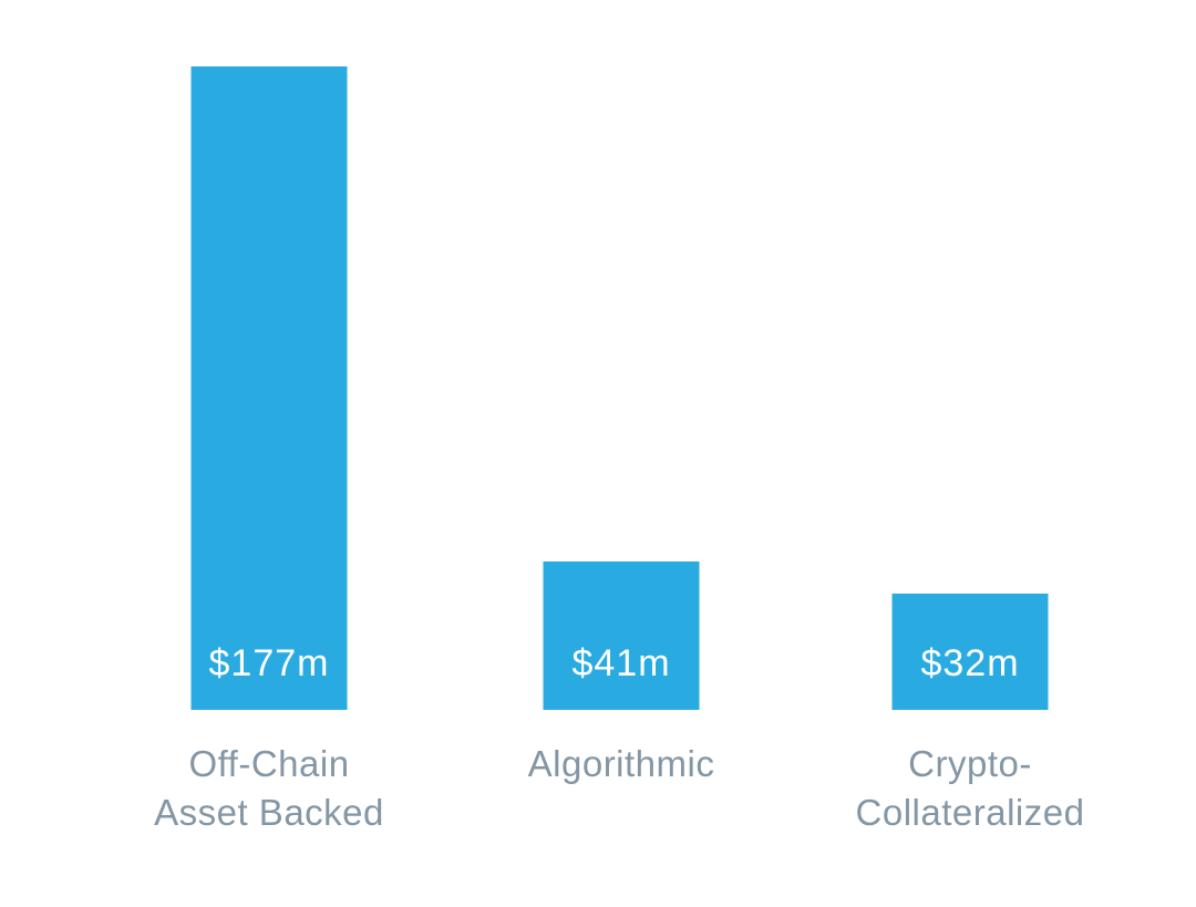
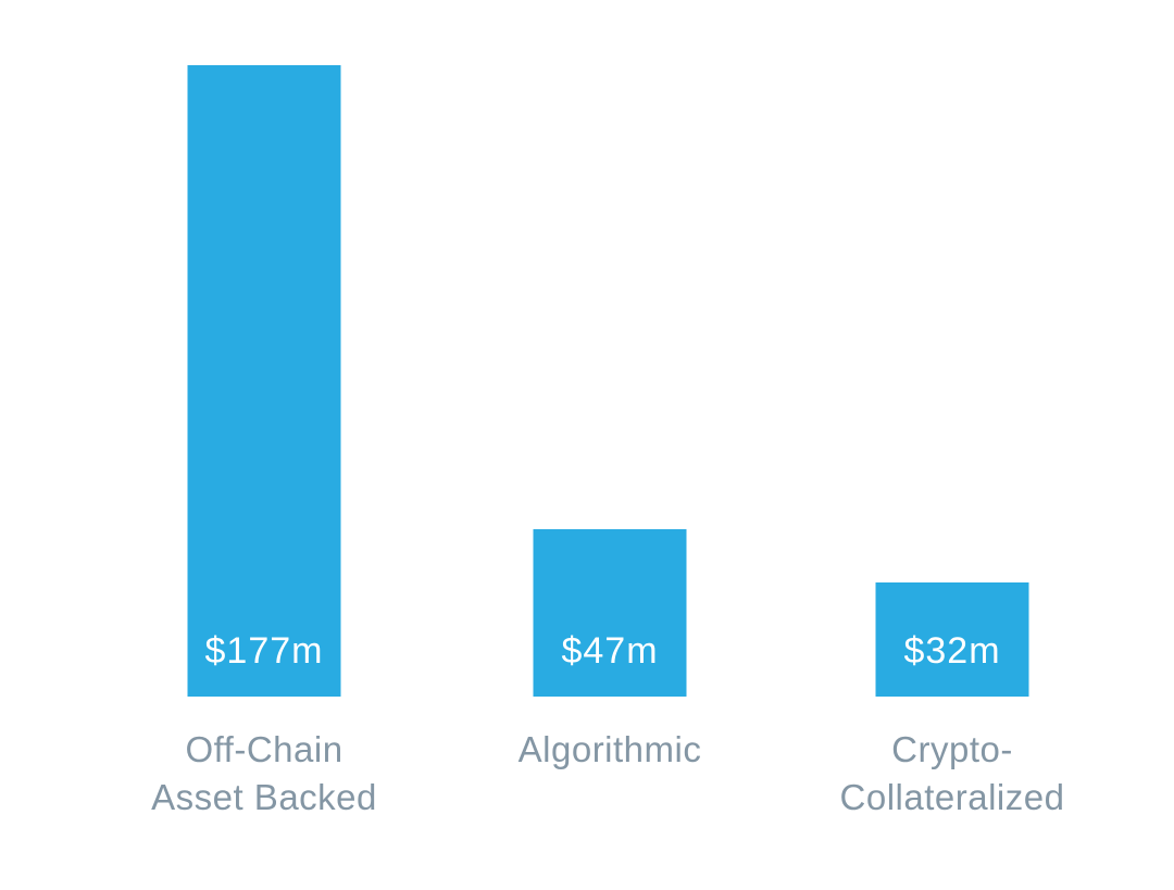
Algorithmic: $41m -> $47m
